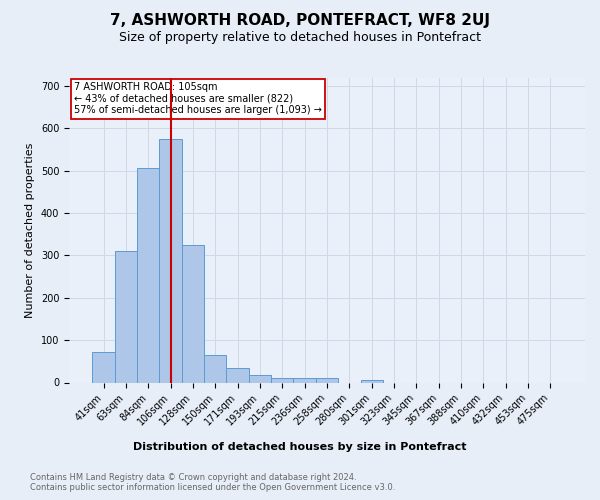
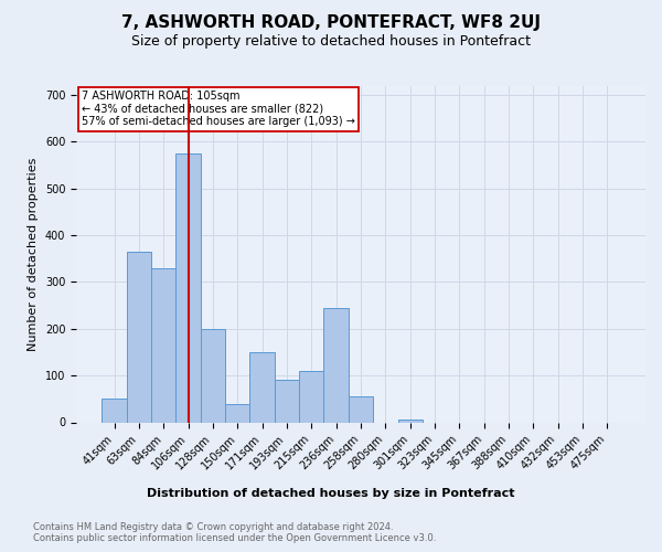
41sqm: 72 -> 50
63sqm: 311 -> 365
84sqm: 506 -> 330
128sqm: 325 -> 200
150sqm: 65 -> 40
171sqm: 35 -> 150
193sqm: 18 -> 90
215sqm: 11 -> 110
236sqm: 11 -> 245
258sqm: 11 -> 55
